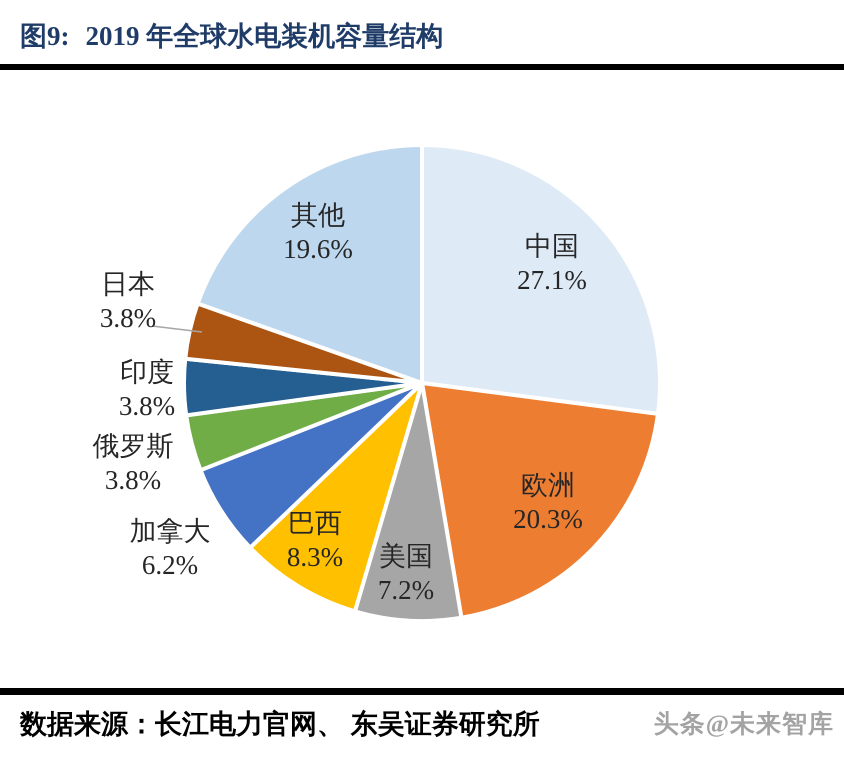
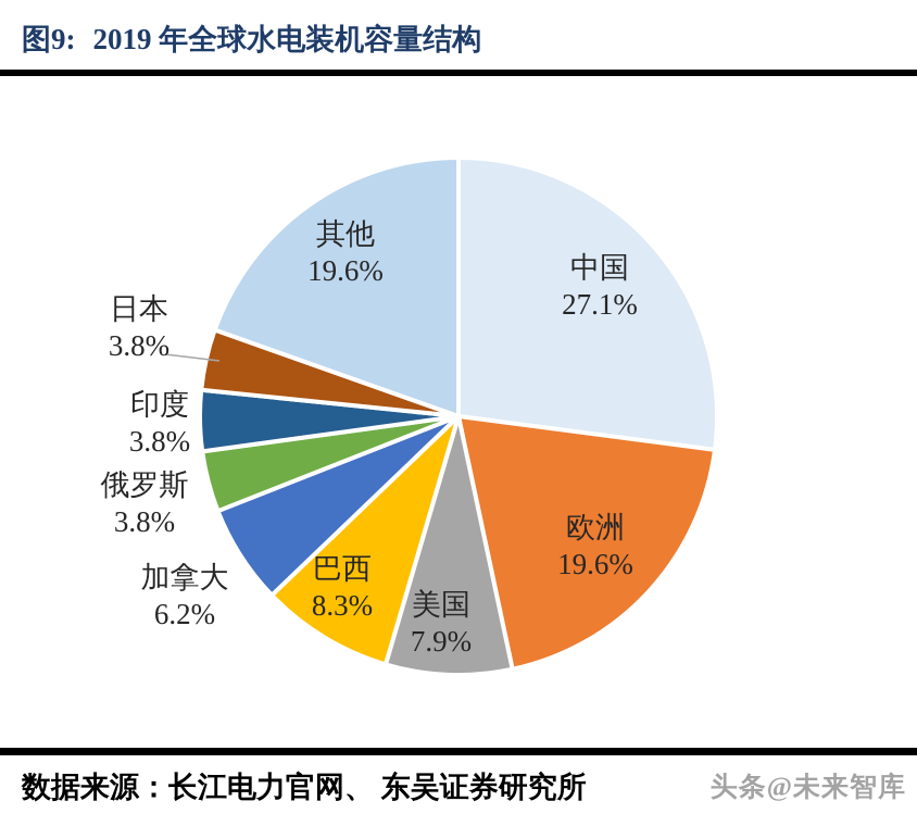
欧洲: 20.3% -> 19.6%
美国: 7.2% -> 7.9%
